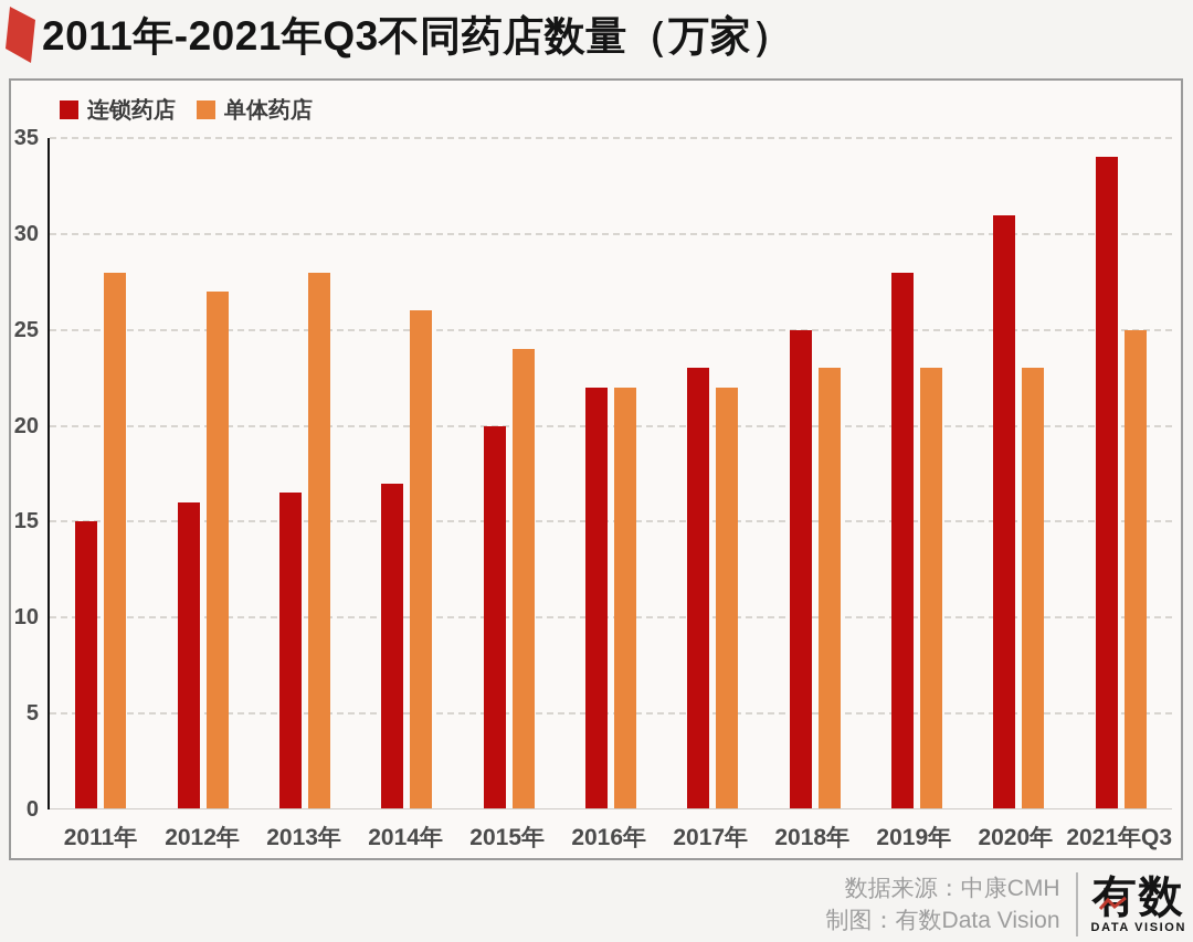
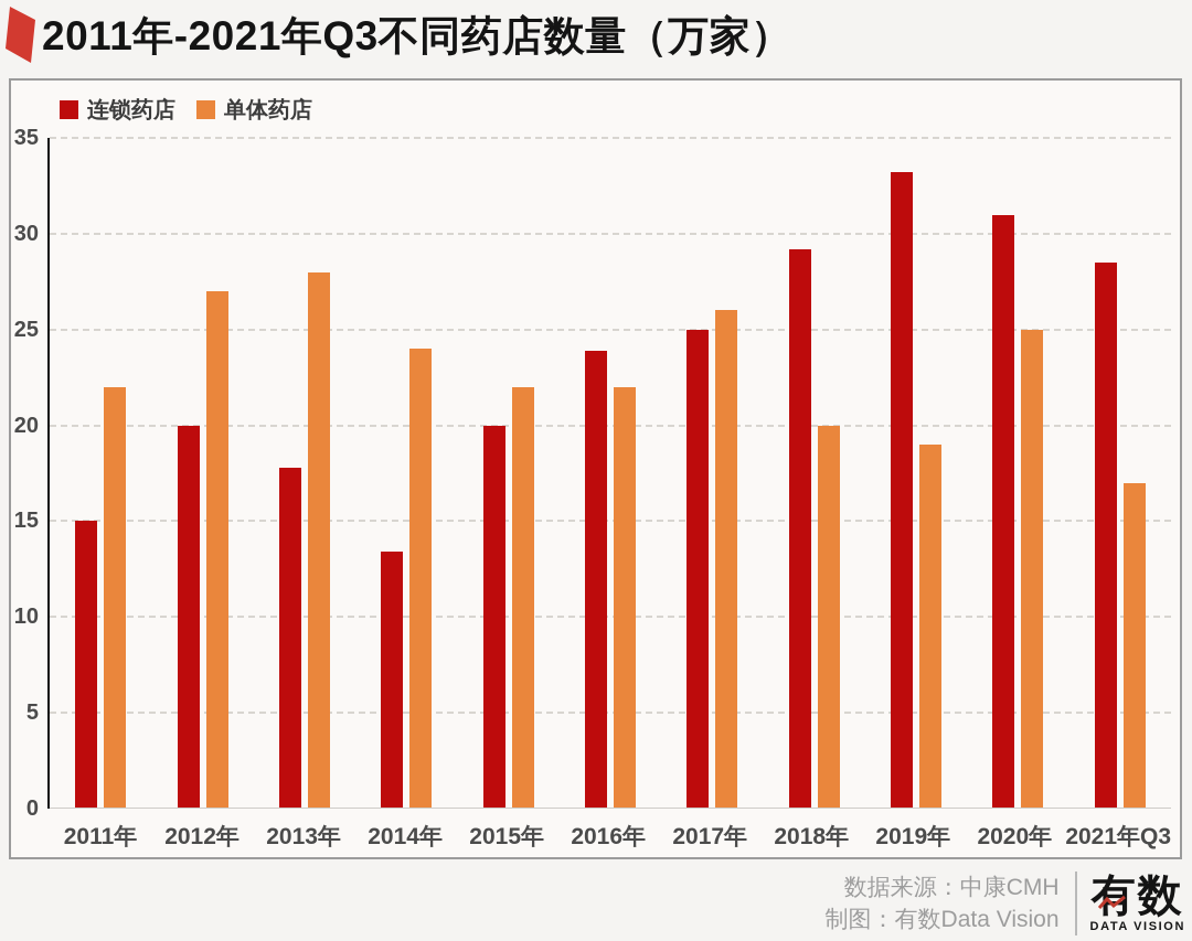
单体药店/2011年: 28 -> 22
连锁药店/2012年: 16.0 -> 20.0
连锁药店/2013年: 16.5 -> 17.8
连锁药店/2014年: 17.0 -> 13.4
单体药店/2014年: 26 -> 24
单体药店/2015年: 24 -> 22
连锁药店/2016年: 22.0 -> 23.9
连锁药店/2017年: 23.0 -> 25.0
单体药店/2017年: 22 -> 26
连锁药店/2018年: 25.0 -> 29.2
单体药店/2018年: 23 -> 20
连锁药店/2019年: 28.0 -> 33.2
单体药店/2019年: 23 -> 19
单体药店/2020年: 23 -> 25
连锁药店/2021年Q3: 34.0 -> 28.5
单体药店/2021年Q3: 25 -> 17
